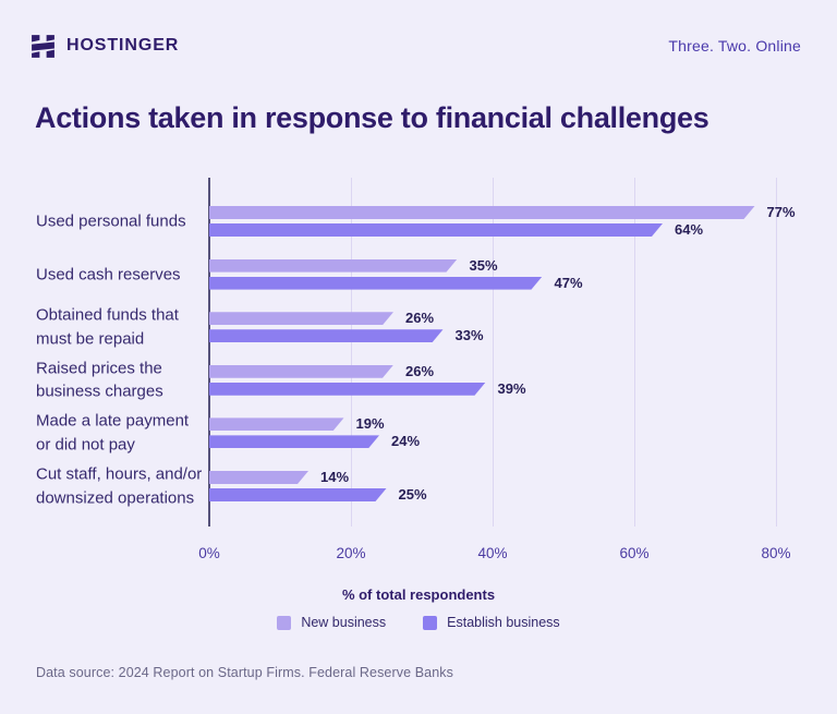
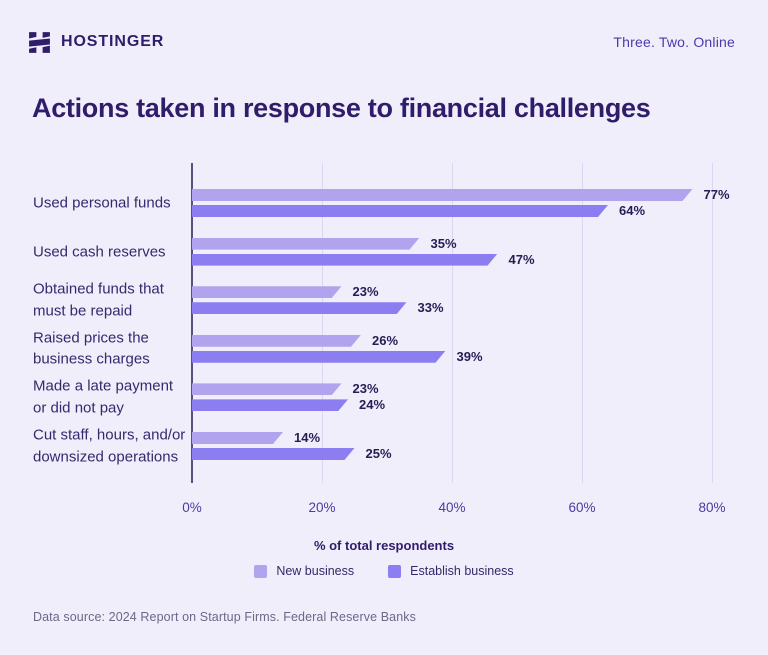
New business/Obtained funds that must be repaid: 26% -> 23%
New business/Made a late payment or did not pay: 19% -> 23%
